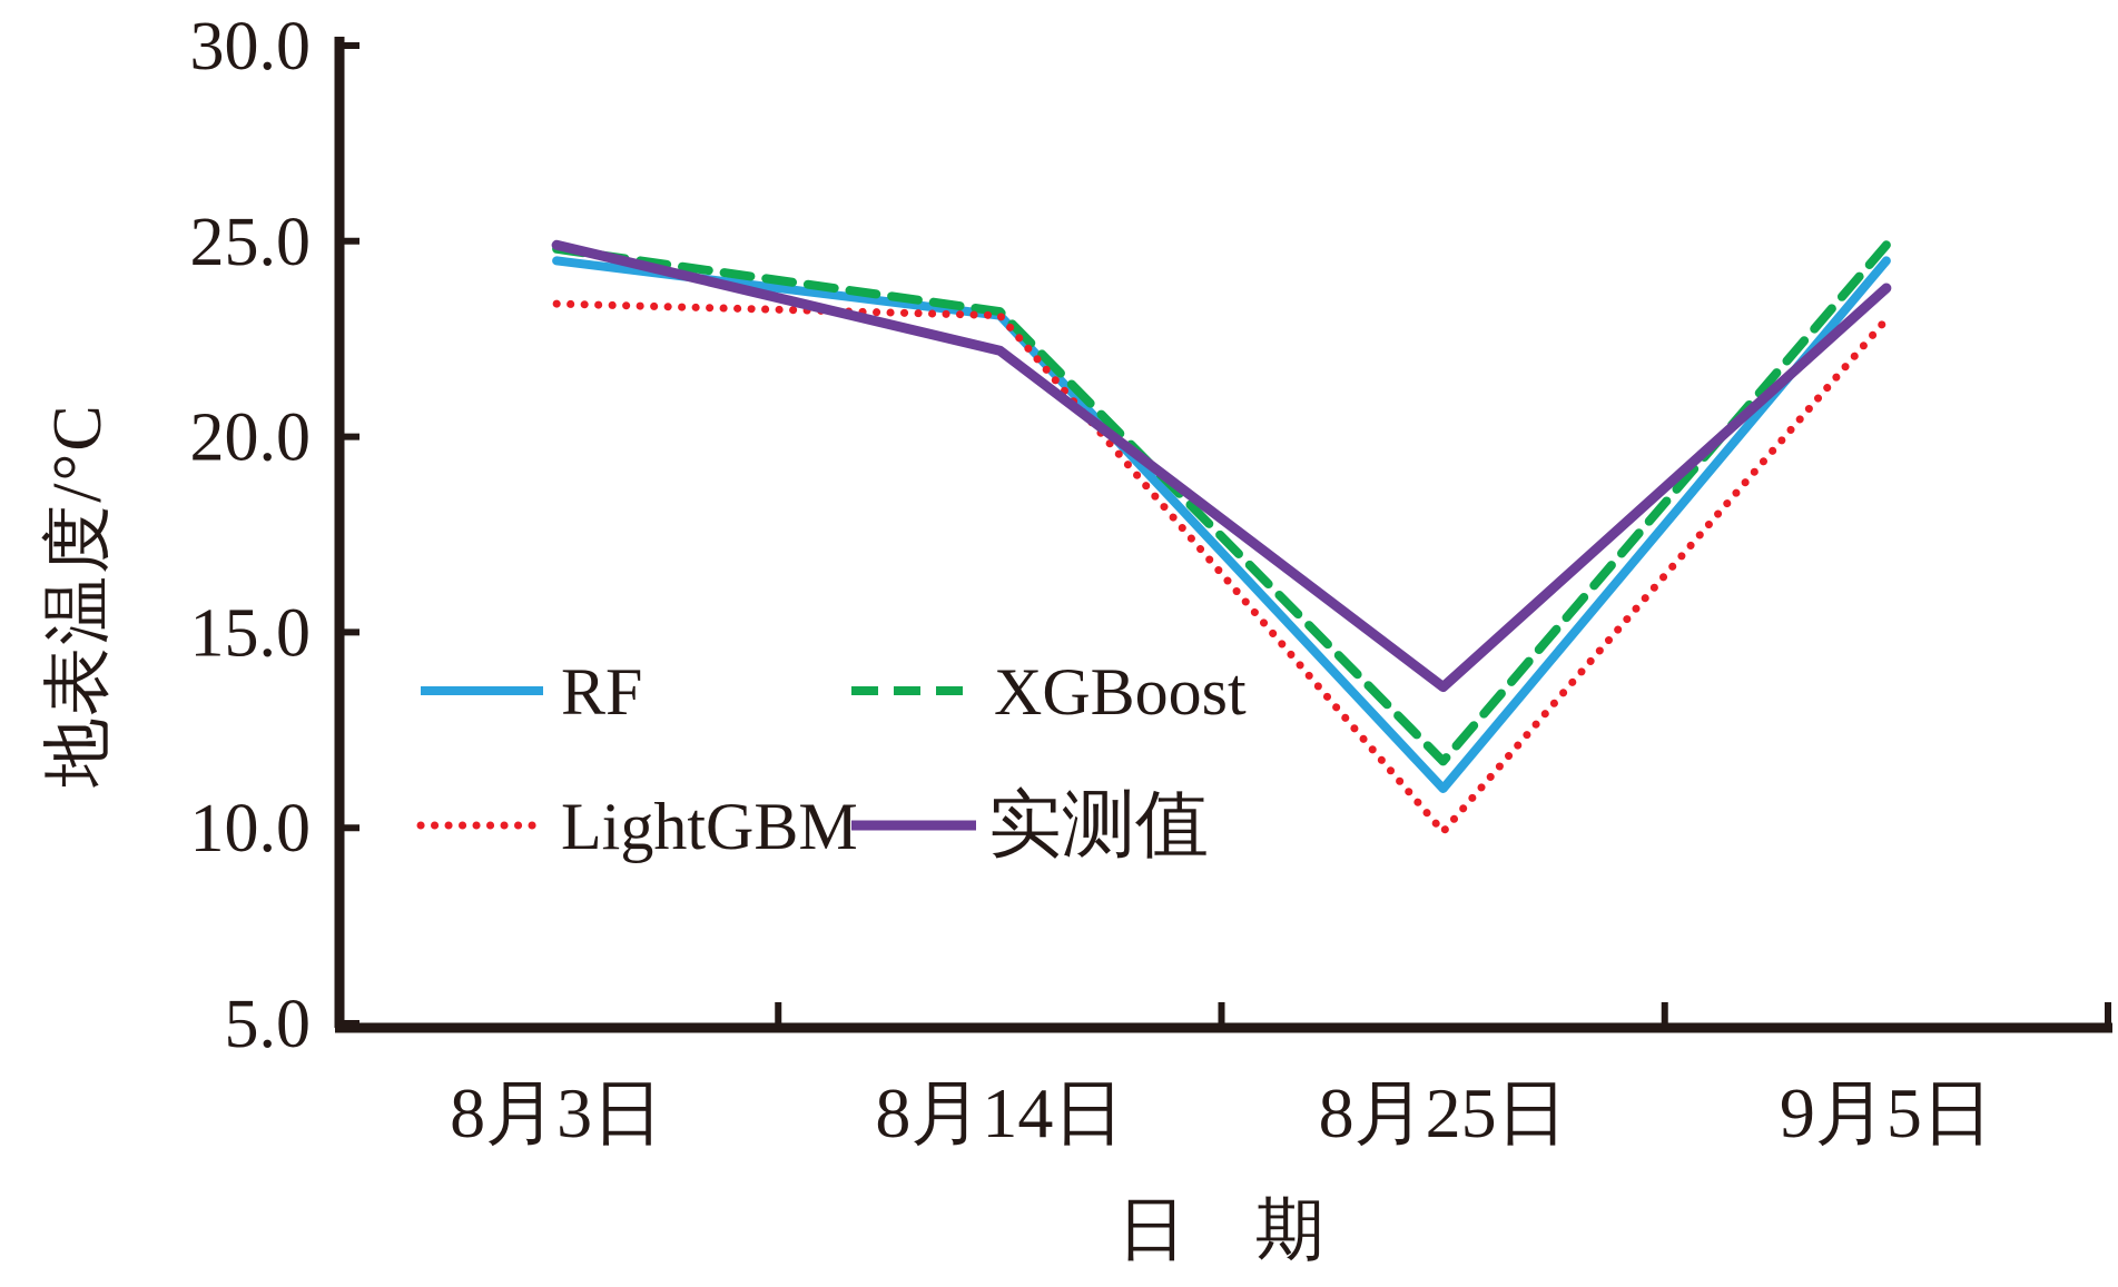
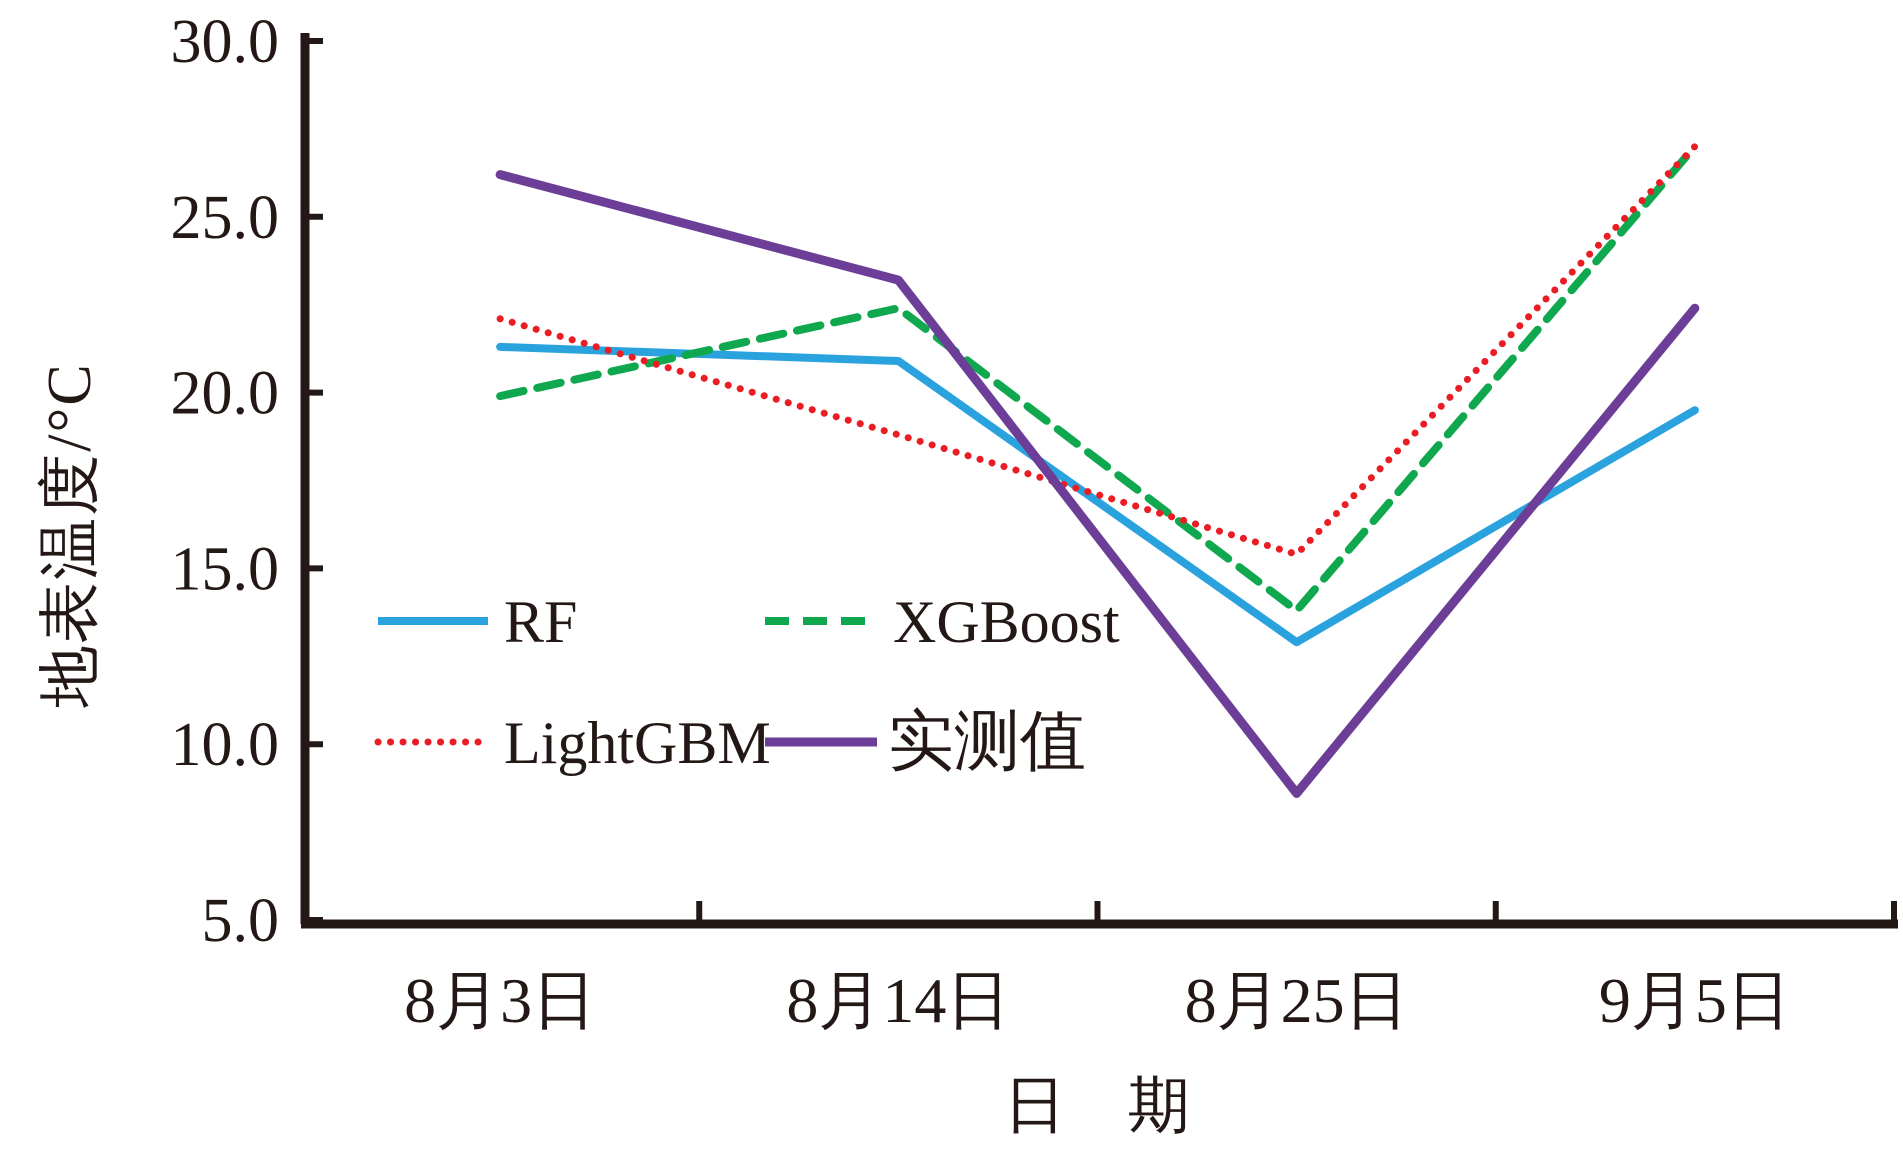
RF/8月3日: 24.5 -> 21.3
XGBoost/8月3日: 24.8 -> 19.9
LightGBM/8月3日: 23.4 -> 22.1
实测值/8月3日: 24.9 -> 26.2
RF/8月14日: 23.1 -> 20.9
XGBoost/8月14日: 23.2 -> 22.4
LightGBM/8月14日: 23.1 -> 18.8
实测值/8月14日: 22.2 -> 23.2
RF/8月25日: 11.0 -> 12.9
XGBoost/8月25日: 11.7 -> 13.8
LightGBM/8月25日: 9.9 -> 15.4
实测值/8月25日: 13.6 -> 8.6
RF/9月5日: 24.5 -> 19.5
XGBoost/9月5日: 24.9 -> 27.0
LightGBM/9月5日: 23.0 -> 27.0
实测值/9月5日: 23.8 -> 22.4
